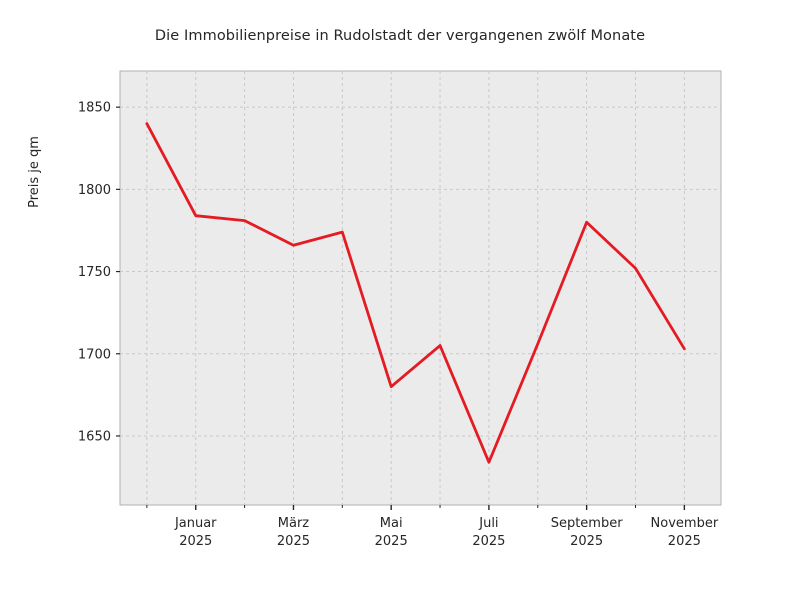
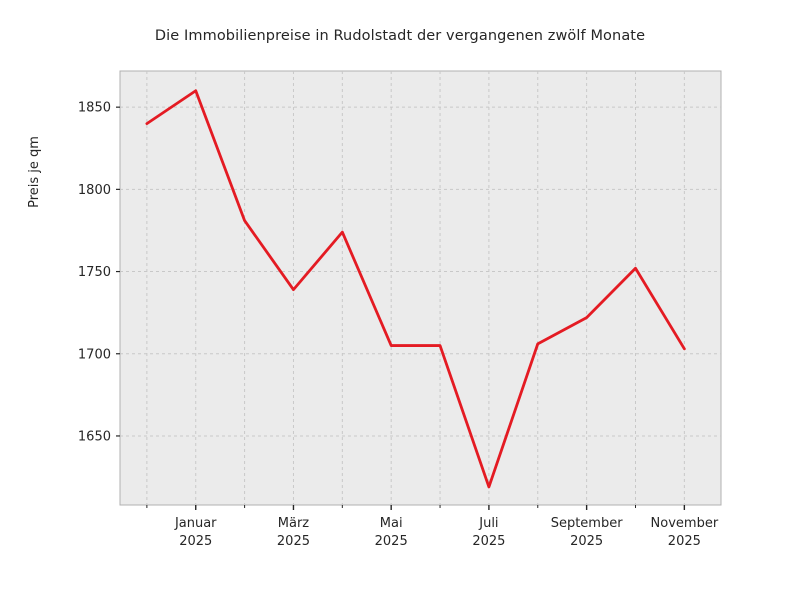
Januar 2025: 1784 -> 1860
März 2025: 1766 -> 1739
Mai 2025: 1680 -> 1705
Juli 2025: 1634 -> 1619
September 2025: 1780 -> 1722
